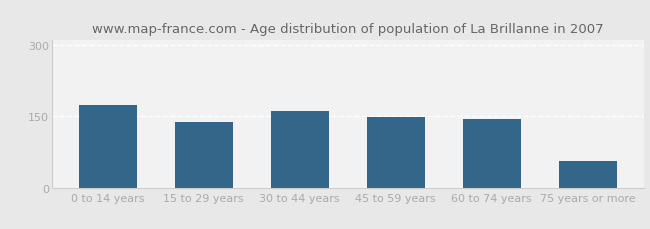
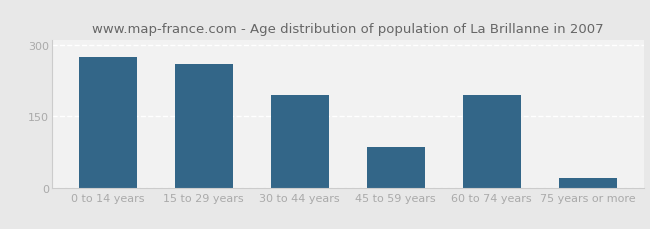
0 to 14 years: 173 -> 275
15 to 29 years: 139 -> 260
30 to 44 years: 162 -> 195
45 to 59 years: 148 -> 85
60 to 74 years: 144 -> 195
75 years or more: 57 -> 20
